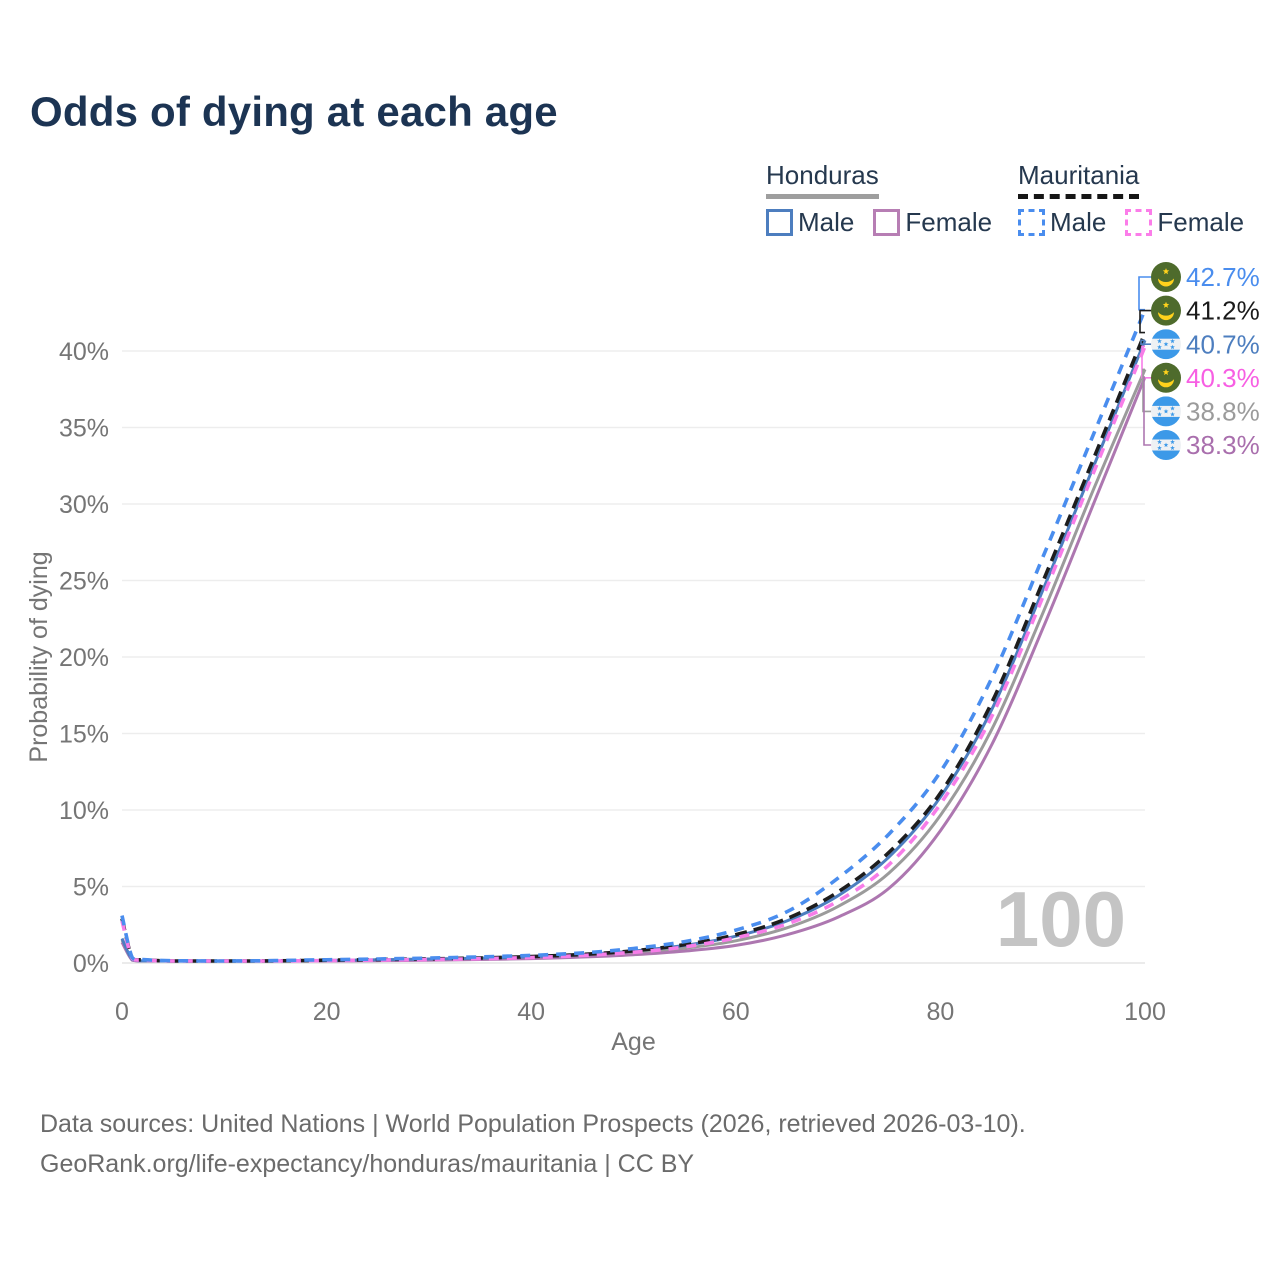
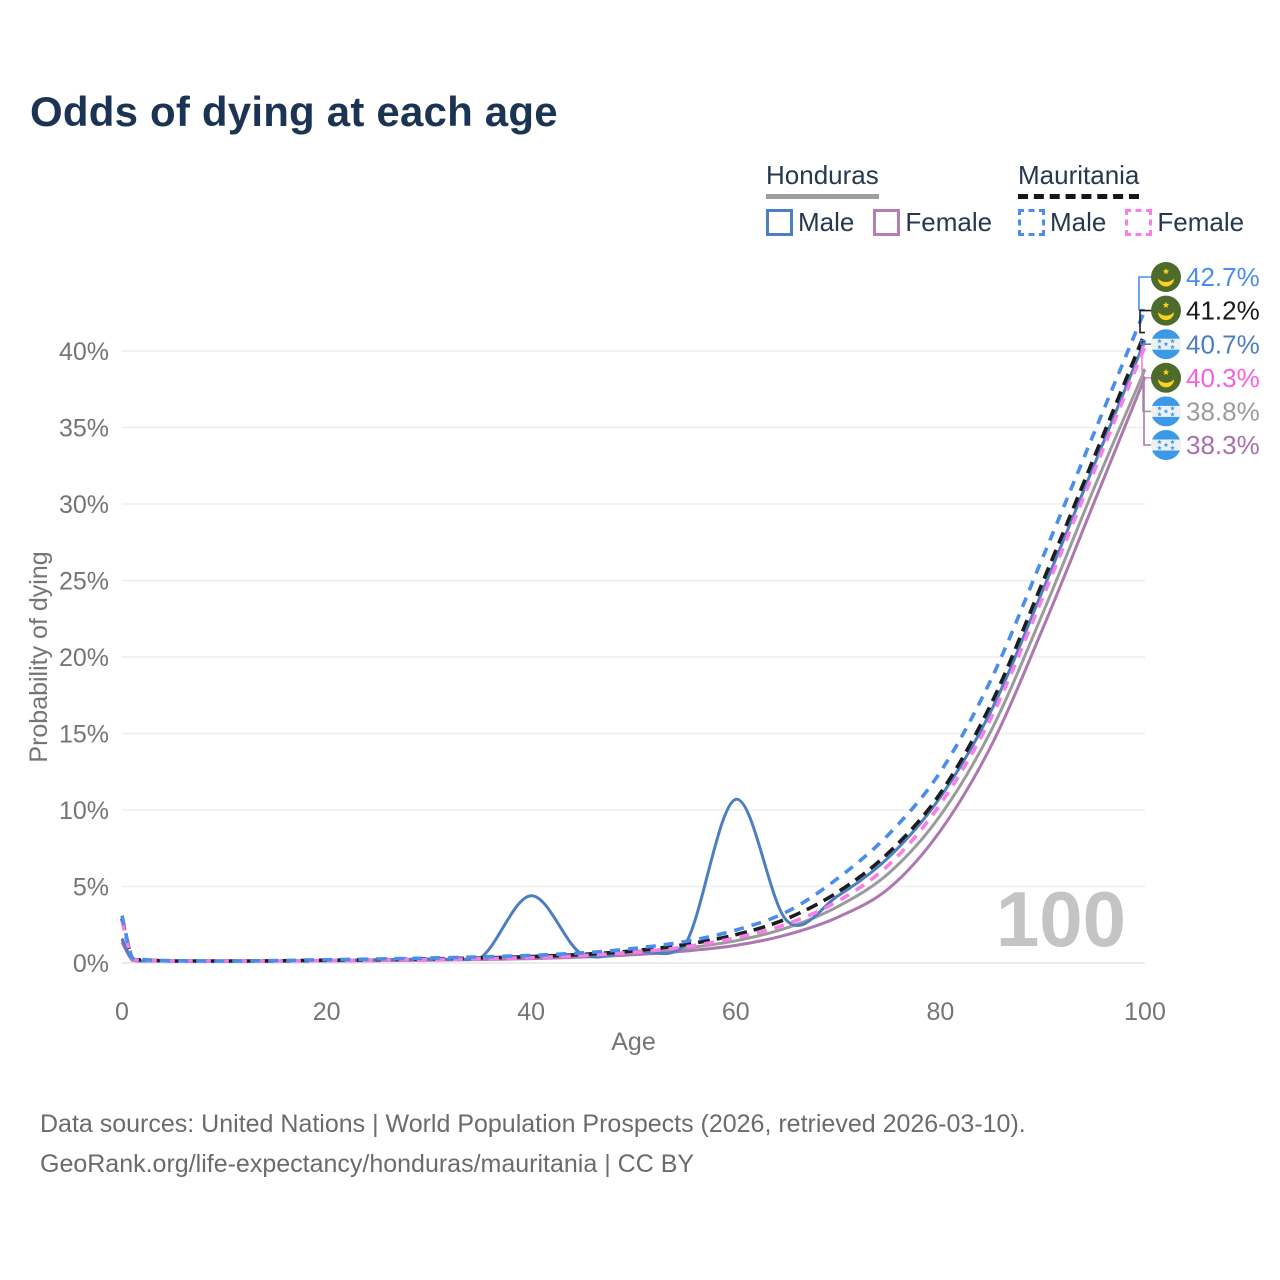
Honduras Male/40: 0.4% -> 4.4%
Honduras Male/60: 1.8% -> 10.7%
